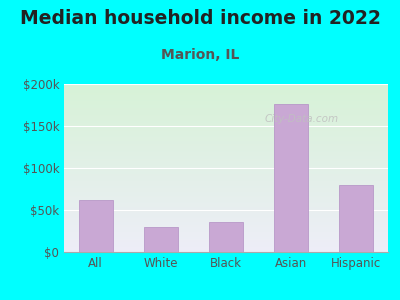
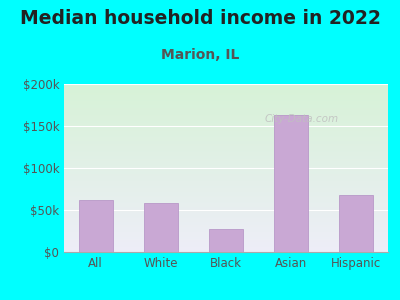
White: $30k -> $58k
Black: $36k -> $27k
Asian: $176k -> $163k
Hispanic: $80k -> $68k
